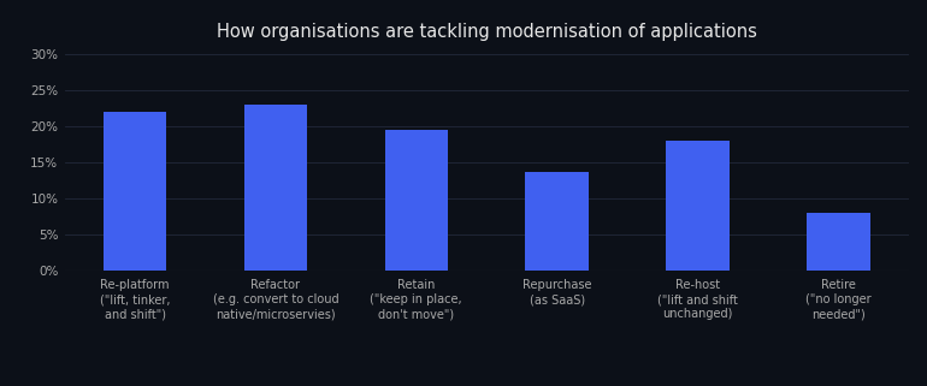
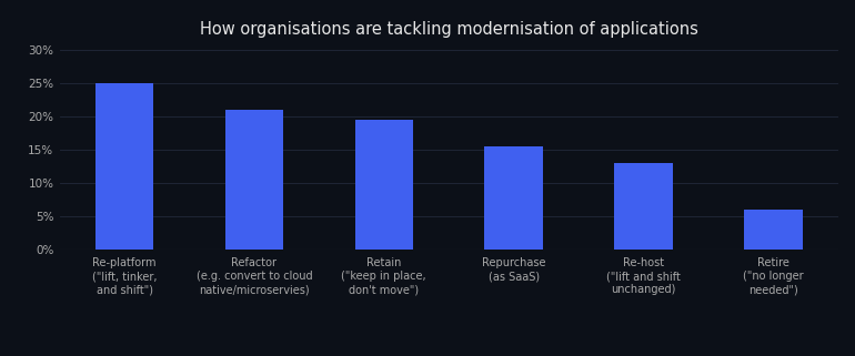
Re-platform ("lift, tinker, and shift"): 22.0% -> 25.0%
Refactor (e.g. convert to cloud native/microservies): 23.0% -> 21.0%
Repurchase (as SaaS): 13.6% -> 15.5%
Re-host ("lift and shift unchanged): 18.0% -> 13.0%
Retire ("no longer needed"): 8.0% -> 6.0%
